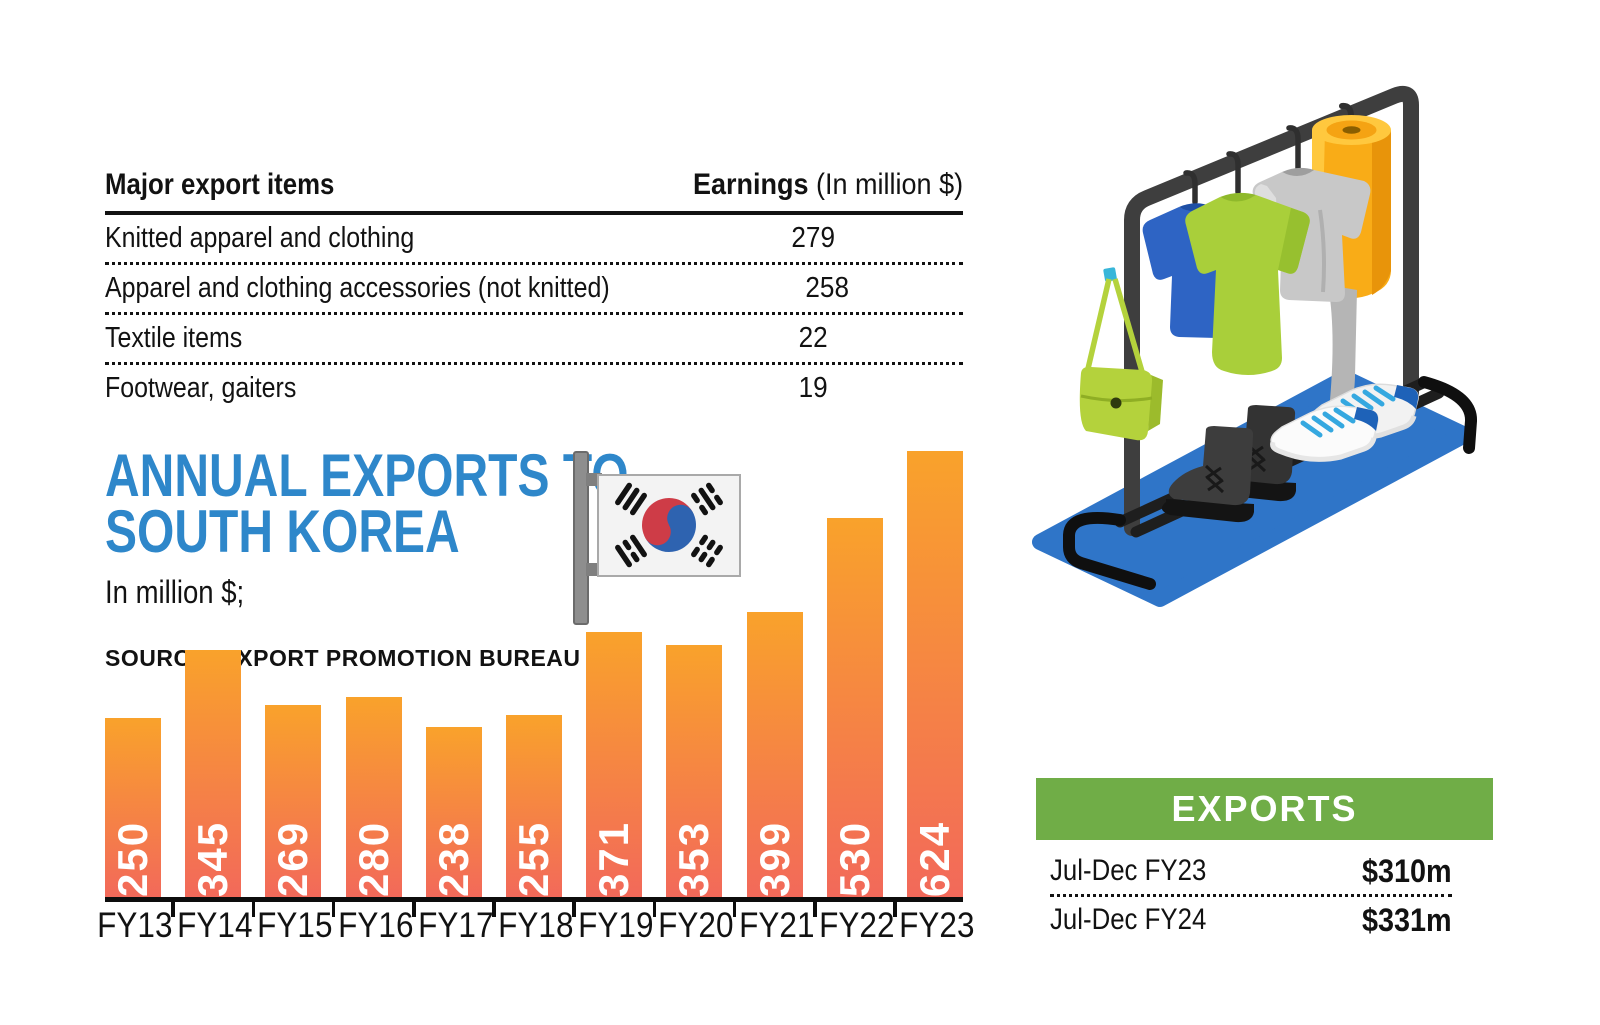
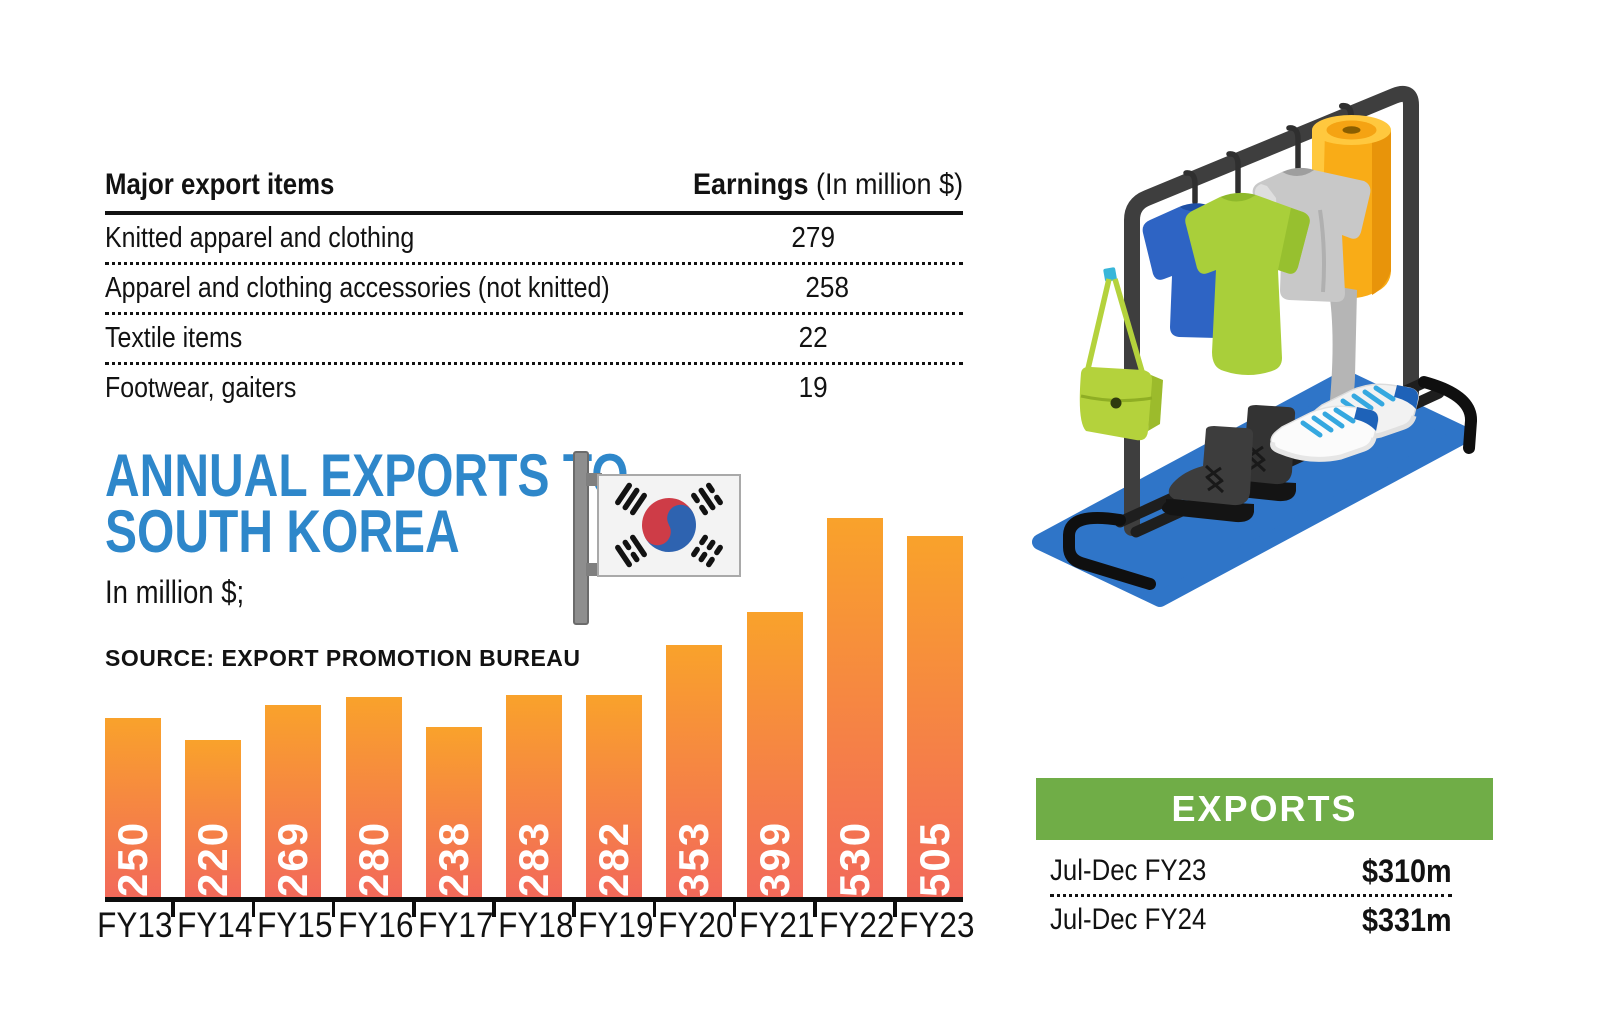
FY14: 345 -> 220
FY18: 255 -> 283
FY19: 371 -> 282
FY23: 624 -> 505
